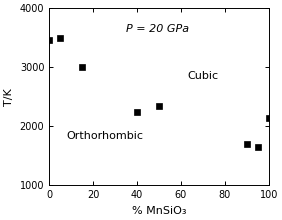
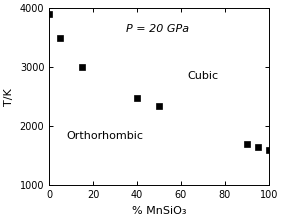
0: 3460 -> 3900
40: 2240 -> 2480
100: 2140 -> 1600
